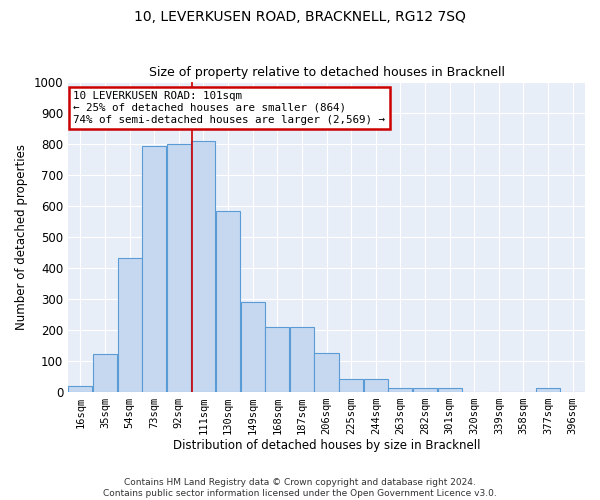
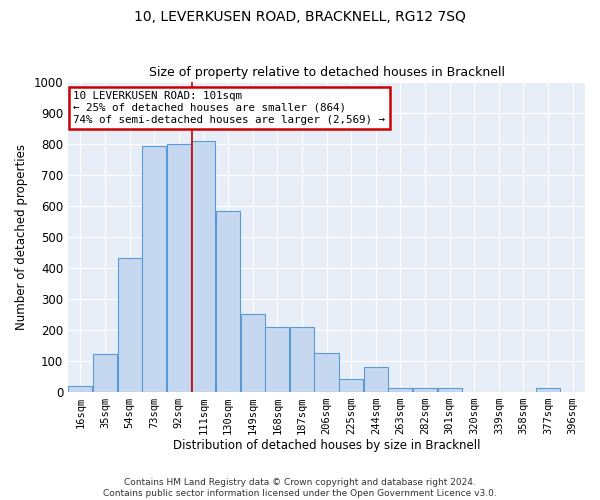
149sqm: 290 -> 250
244sqm: 40 -> 80
